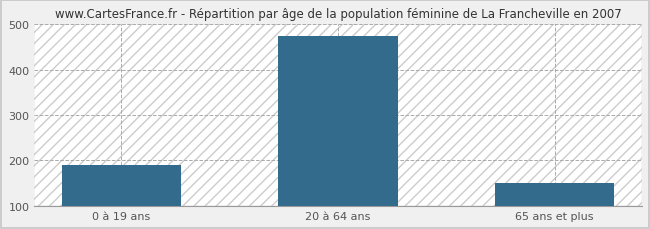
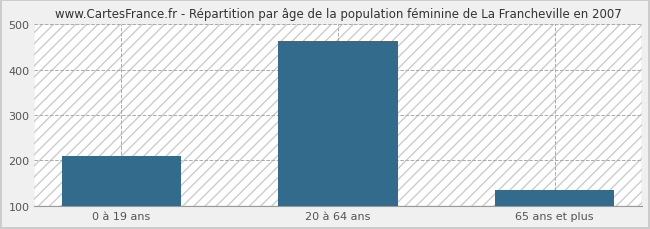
0 à 19 ans: 190 -> 209
20 à 64 ans: 475 -> 463
65 ans et plus: 150 -> 135
